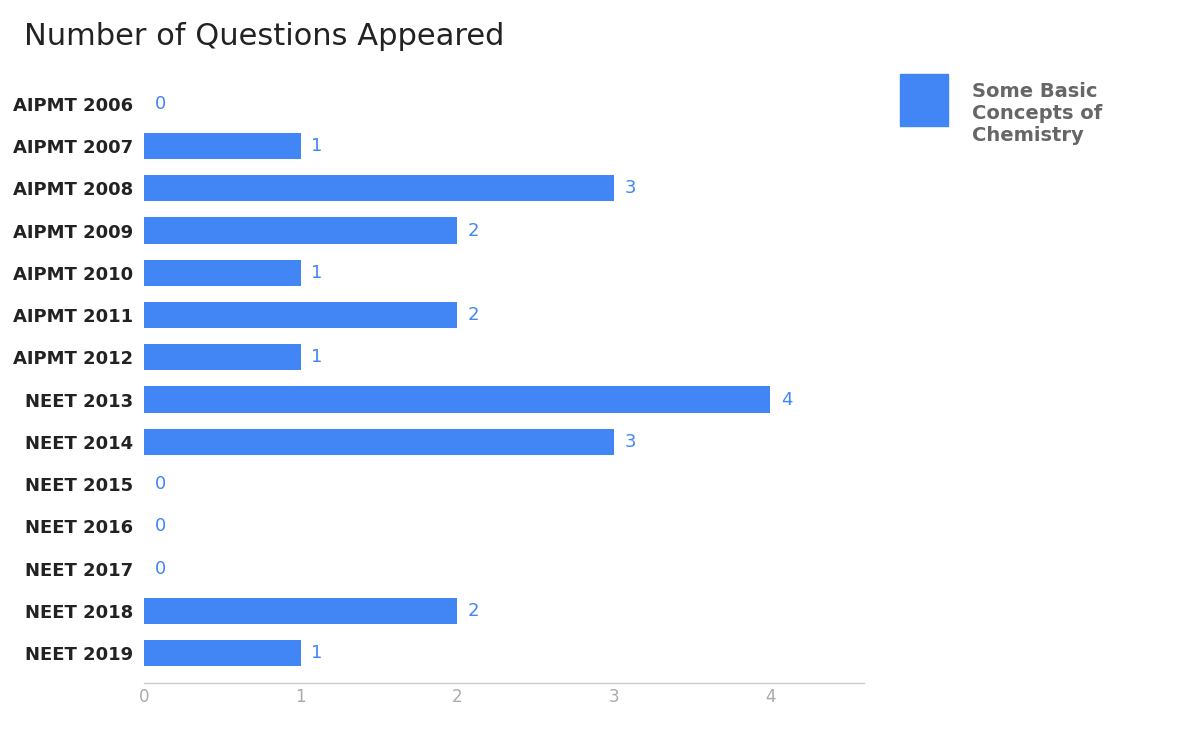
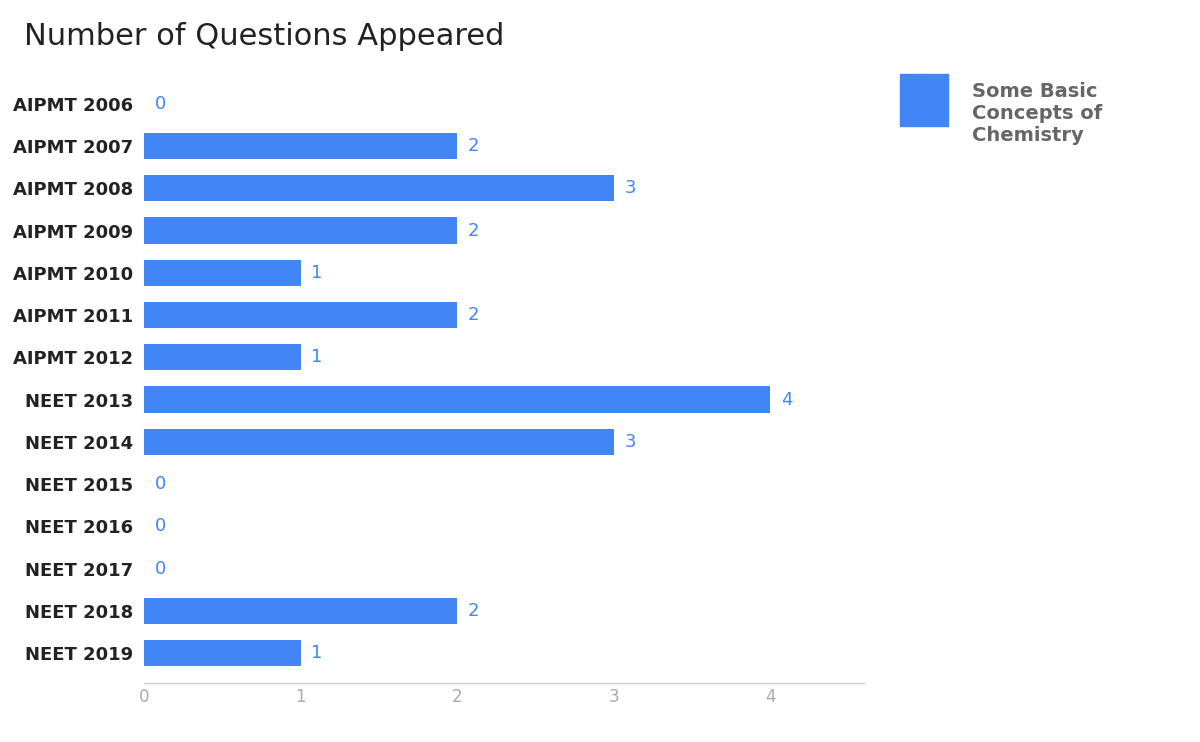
AIPMT 2007: 1 -> 2
